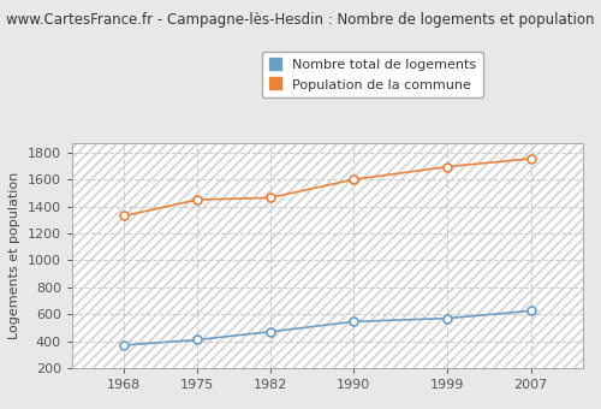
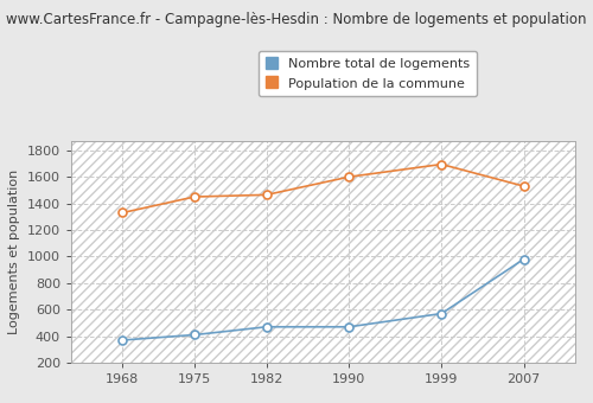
Nombre total de logements/1990: 540 -> 470
Nombre total de logements/2007: 620 -> 980
Population de la commune/2007: 1760 -> 1530
